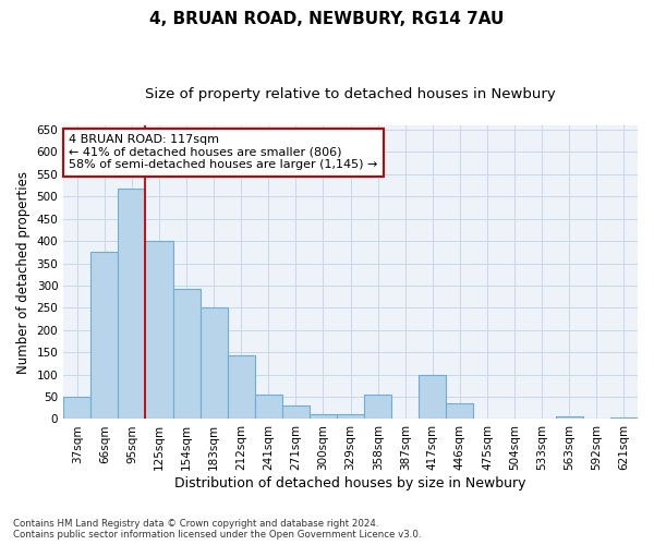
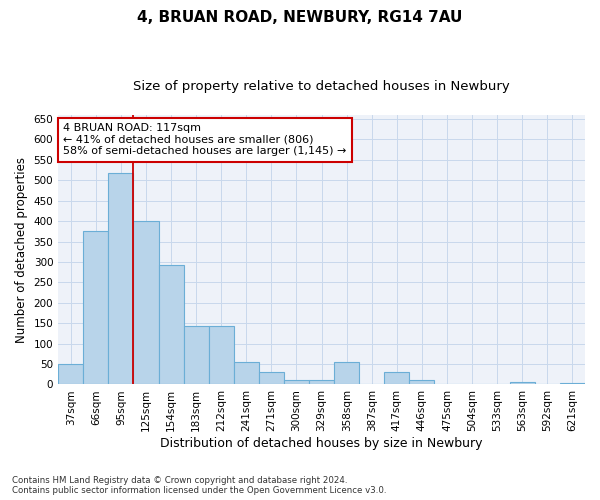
183sqm: 250 -> 142
417sqm: 100 -> 30
446sqm: 35 -> 10
